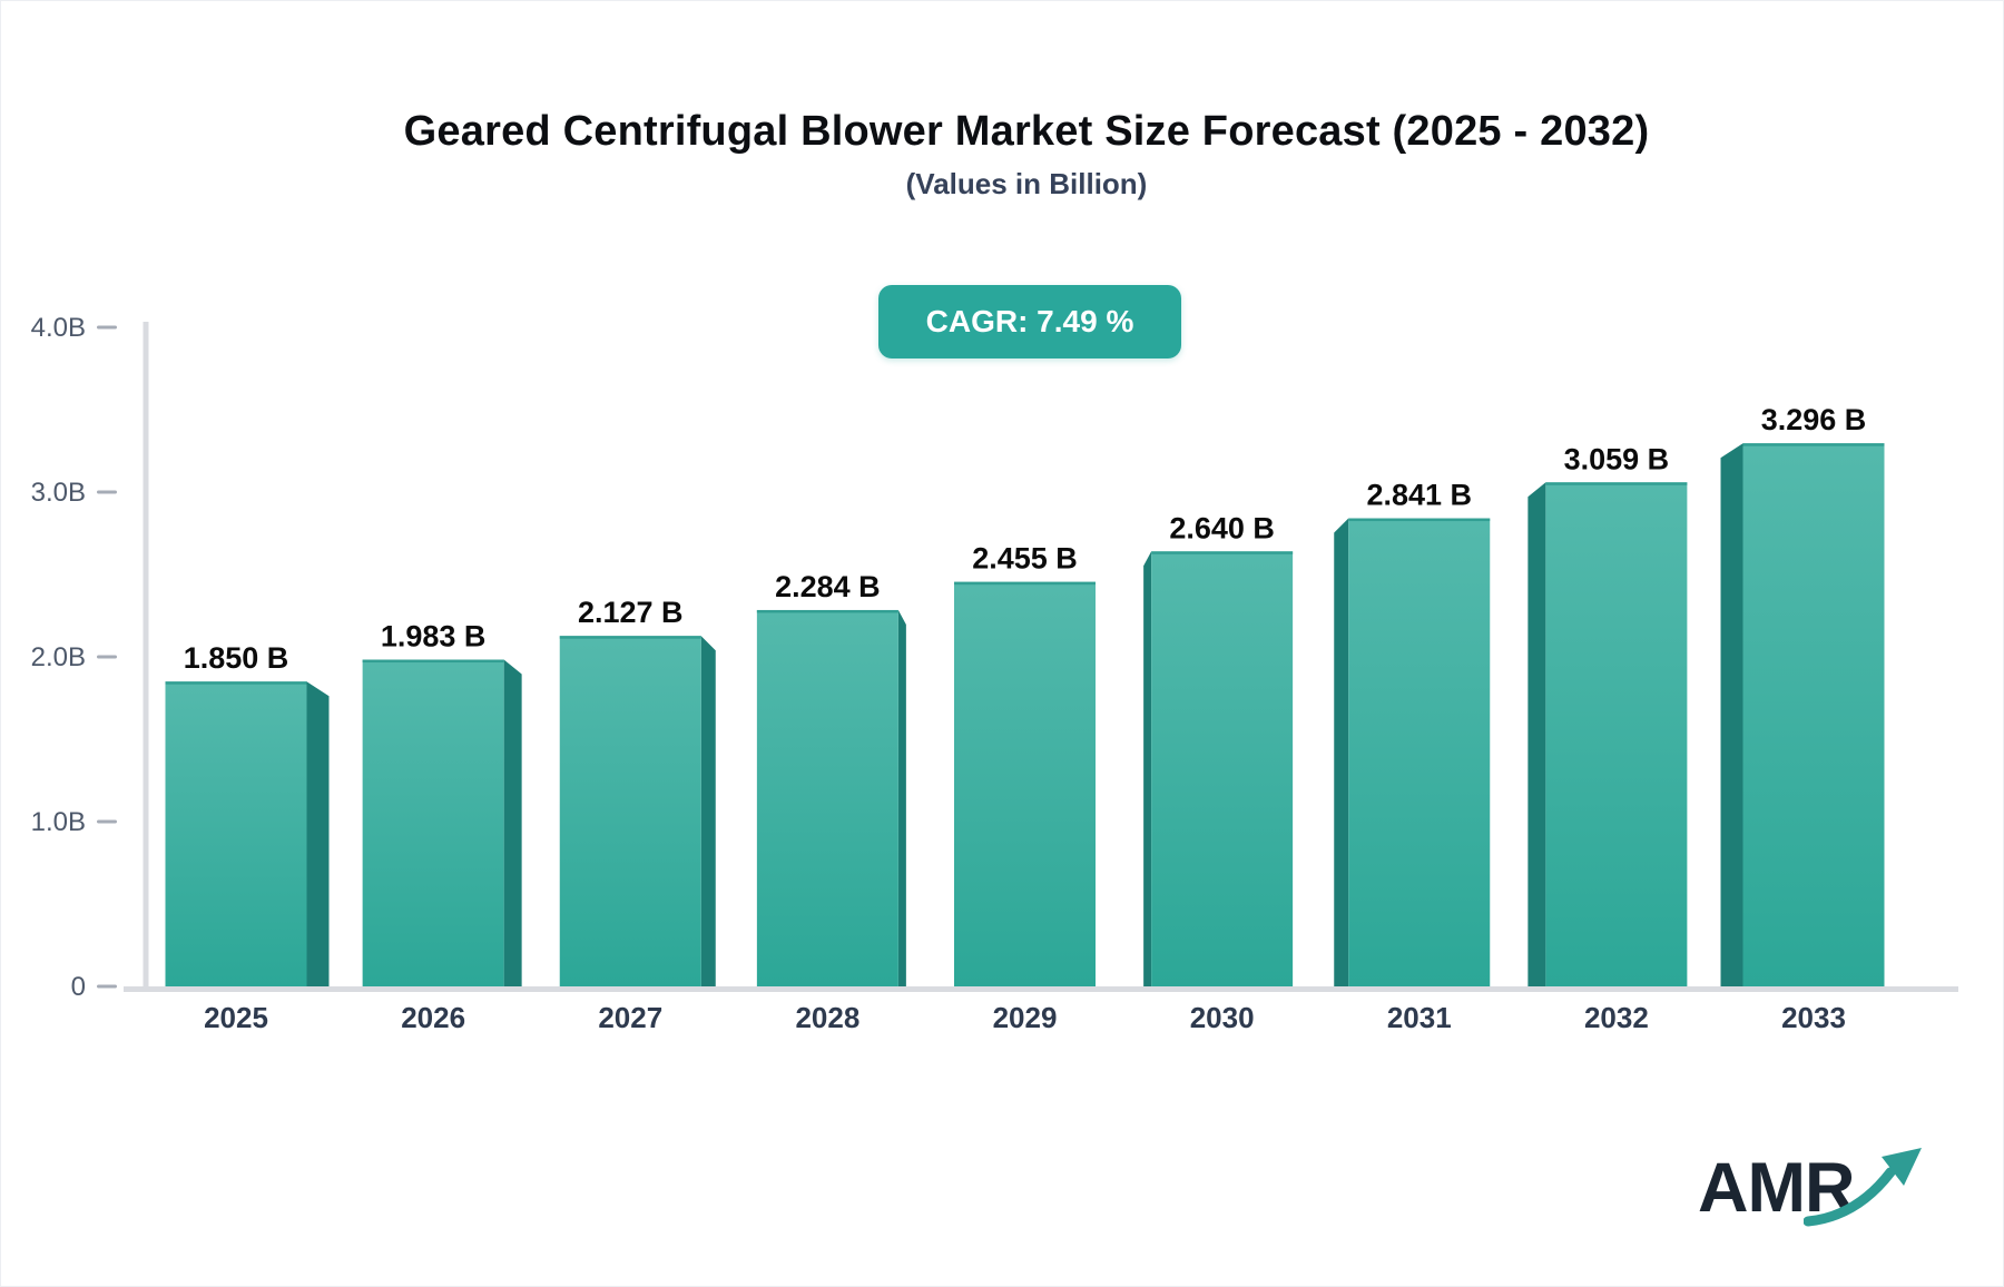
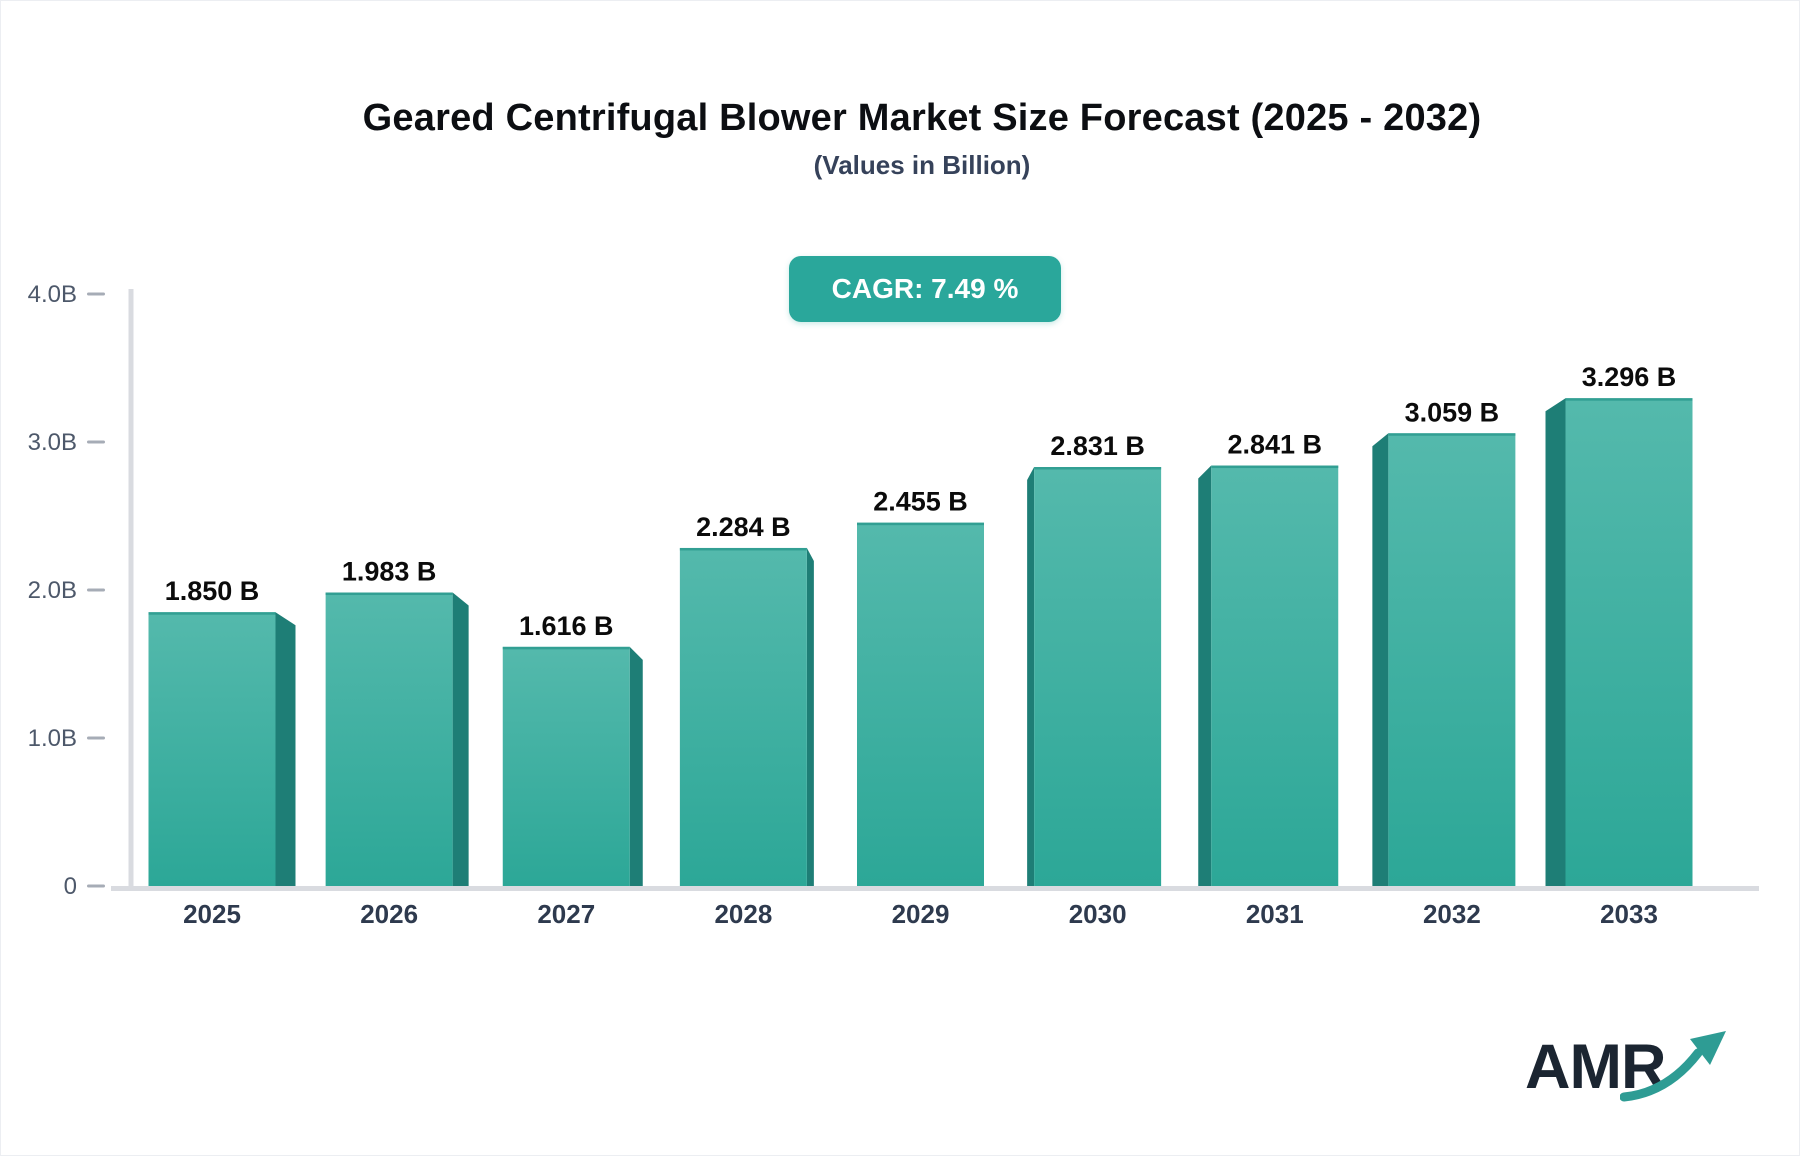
2027: 2.127 -> 1.616
2030: 2.640 -> 2.831
